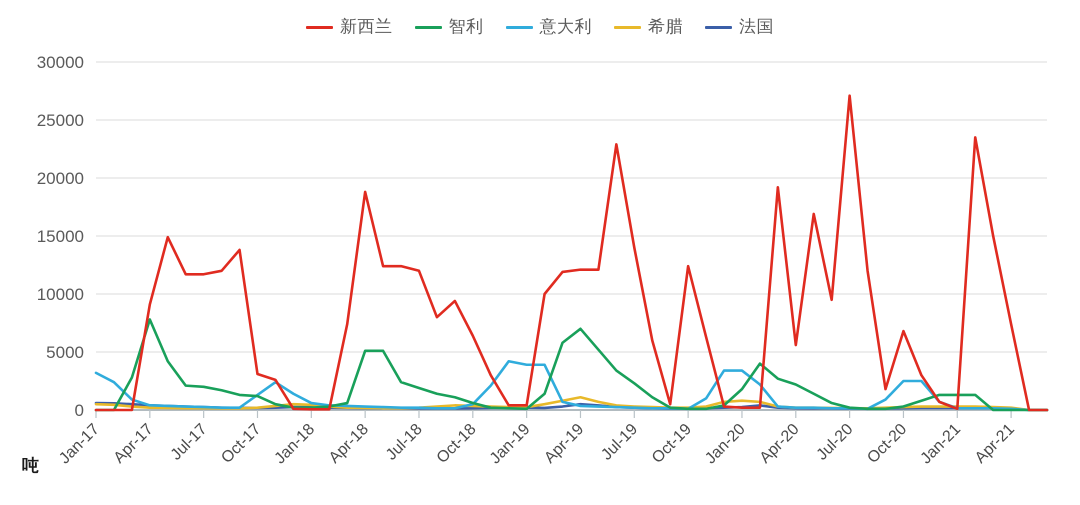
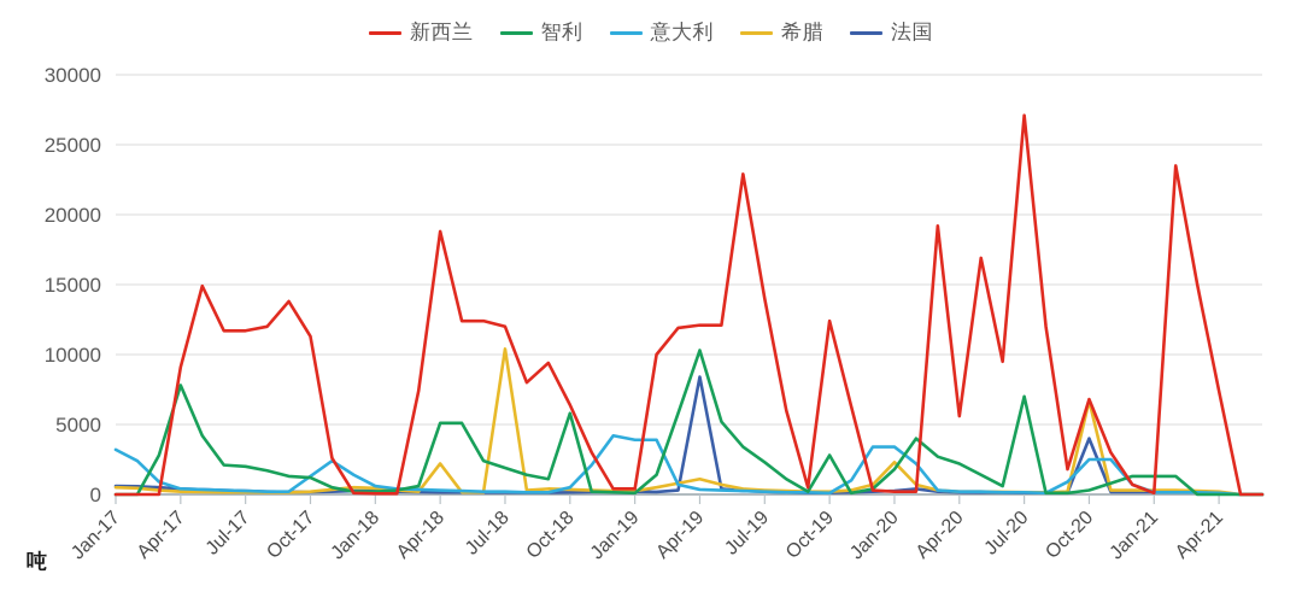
新西兰/Oct-17: 3100 -> 11300
希腊/Apr-18: 200 -> 2200
希腊/Jul-18: 200 -> 10400
智利/Oct-18: 600 -> 5800
智利/Apr-19: 7000 -> 10300
法国/Apr-19: 500 -> 8400
智利/Oct-19: 100 -> 2800
希腊/Jan-20: 800 -> 2300
智利/Jul-20: 200 -> 7000
希腊/Oct-20: 200 -> 6700
法国/Oct-20: 200 -> 4000
